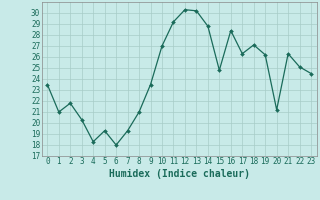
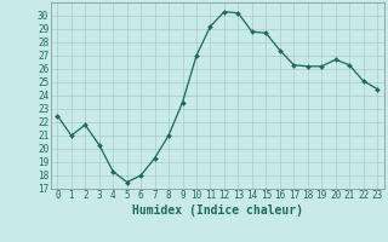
0: 23.5 -> 22.5
5: 19.3 -> 17.5
15: 24.8 -> 28.7
16: 28.4 -> 27.4
18: 27.1 -> 26.2
20: 21.2 -> 26.7
